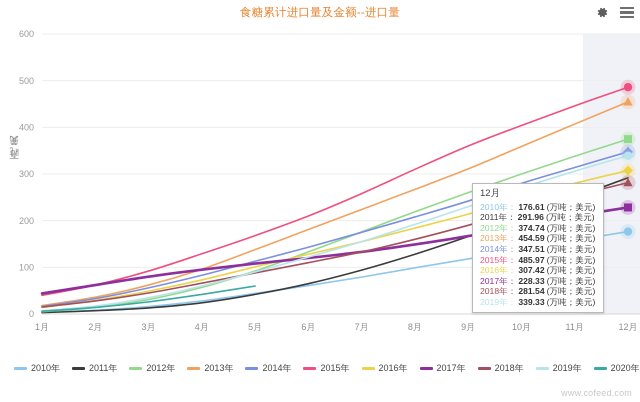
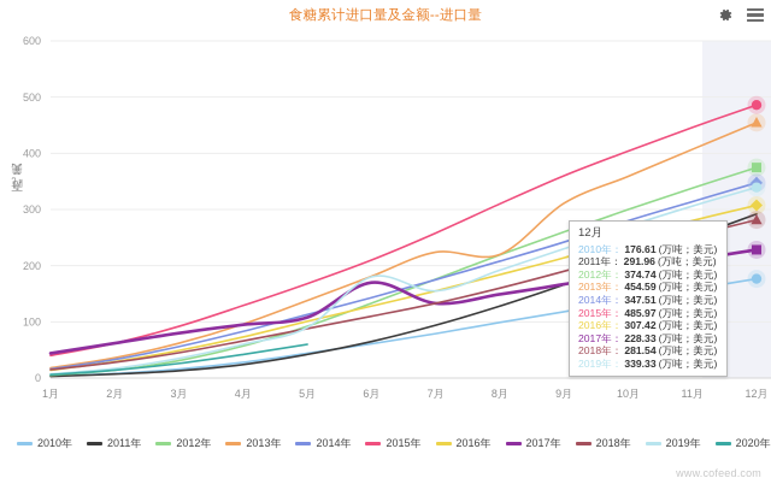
2017年/6月: 120 -> 170
2019年/6月: 120 -> 180
2013年/8月: 270 -> 220
